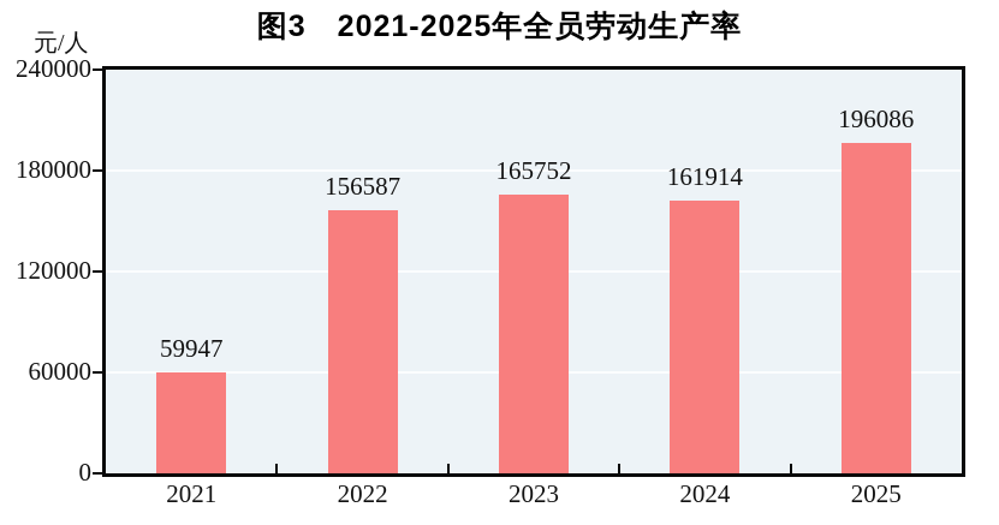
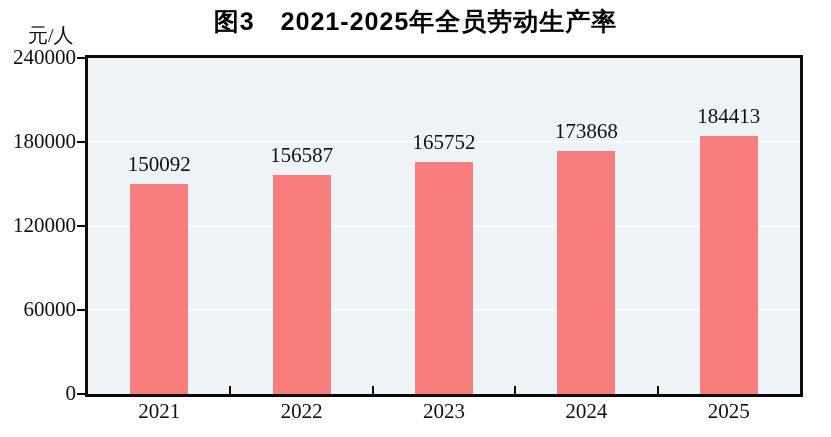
2021: 59947 -> 150092
2024: 161914 -> 173868
2025: 196086 -> 184413
